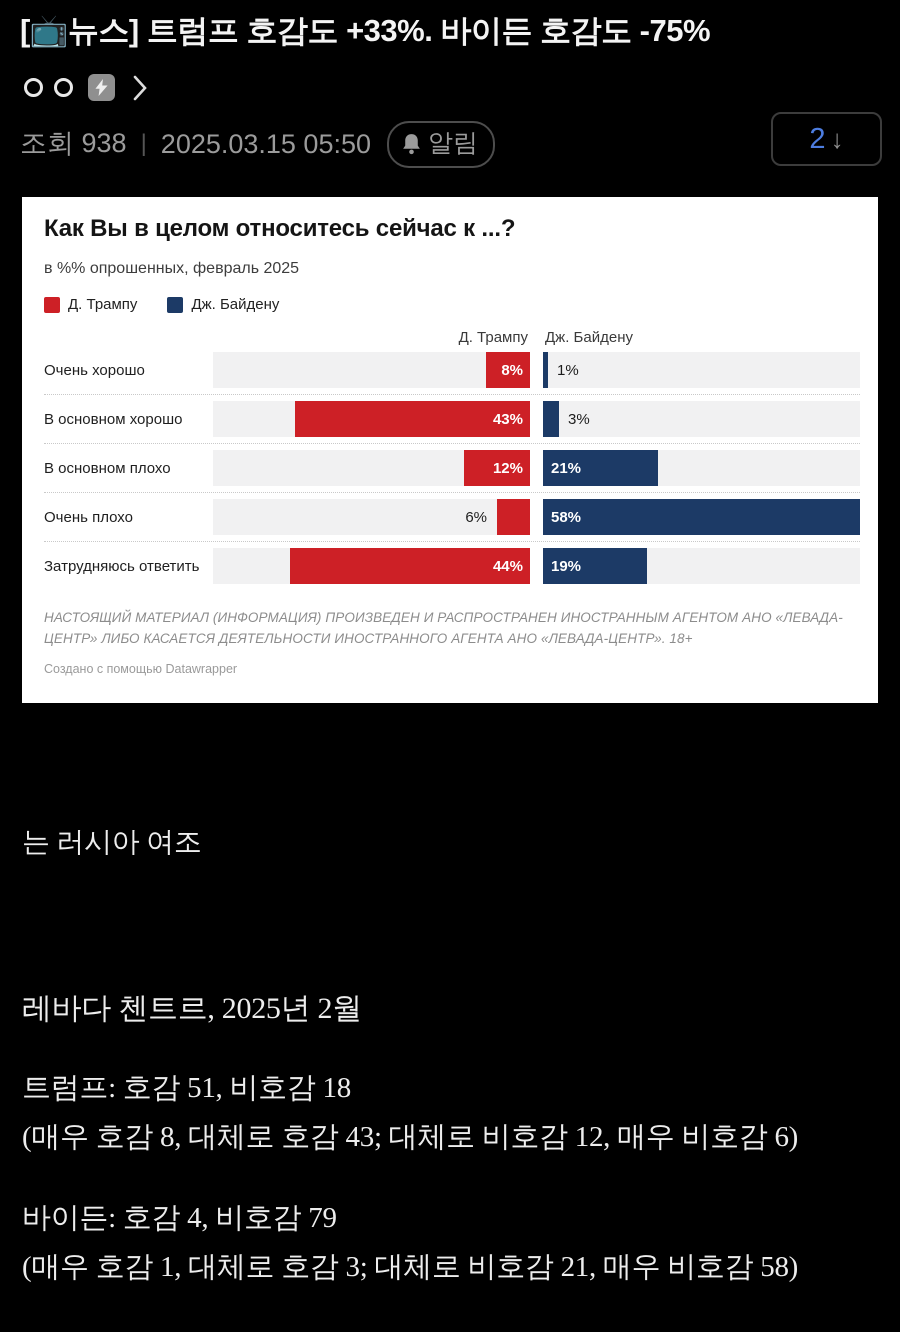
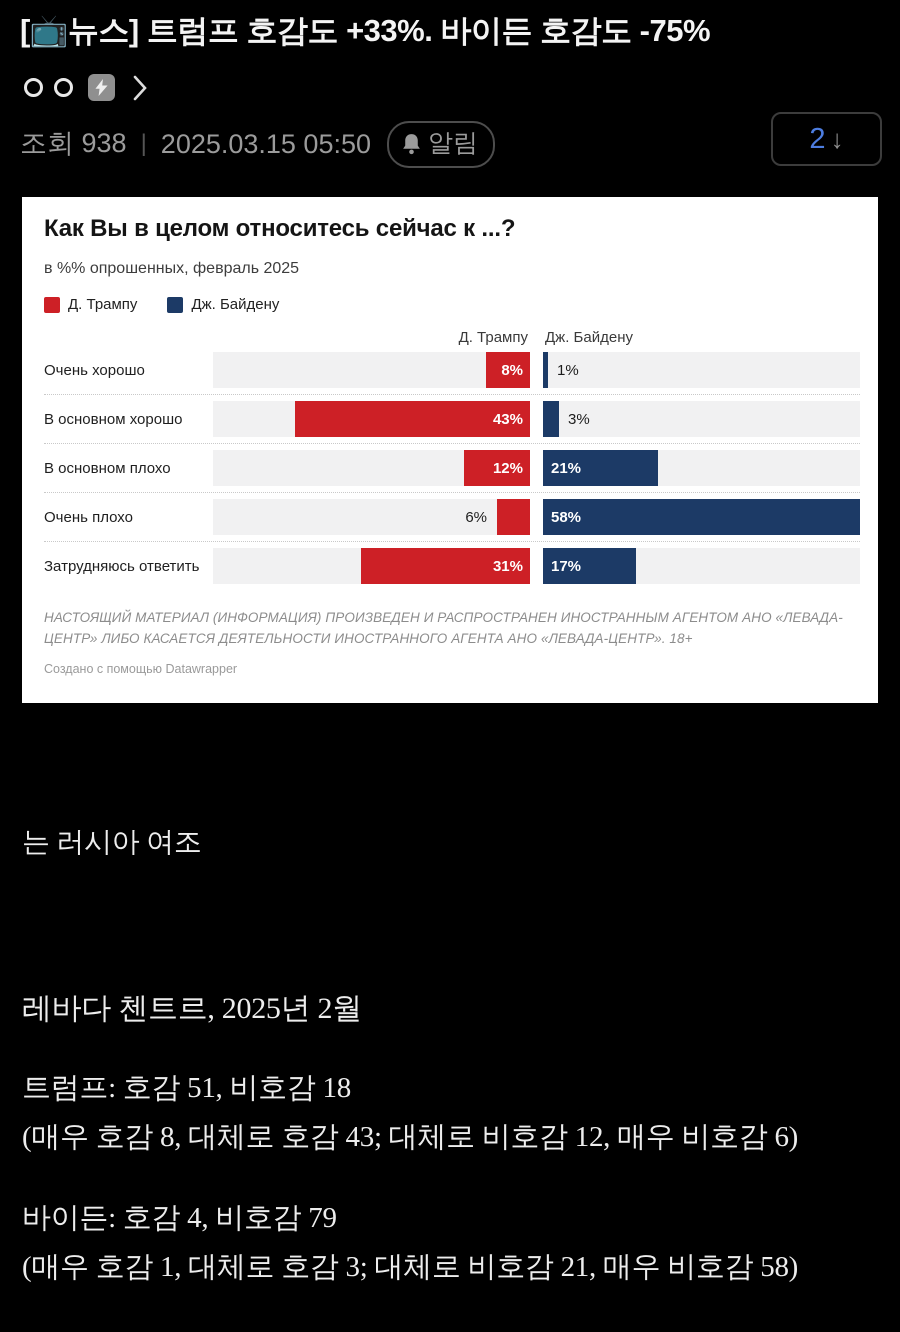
Д. Трампу/Затрудняюсь ответить: 44% -> 31%
Дж. Байдену/Затрудняюсь ответить: 19% -> 17%
